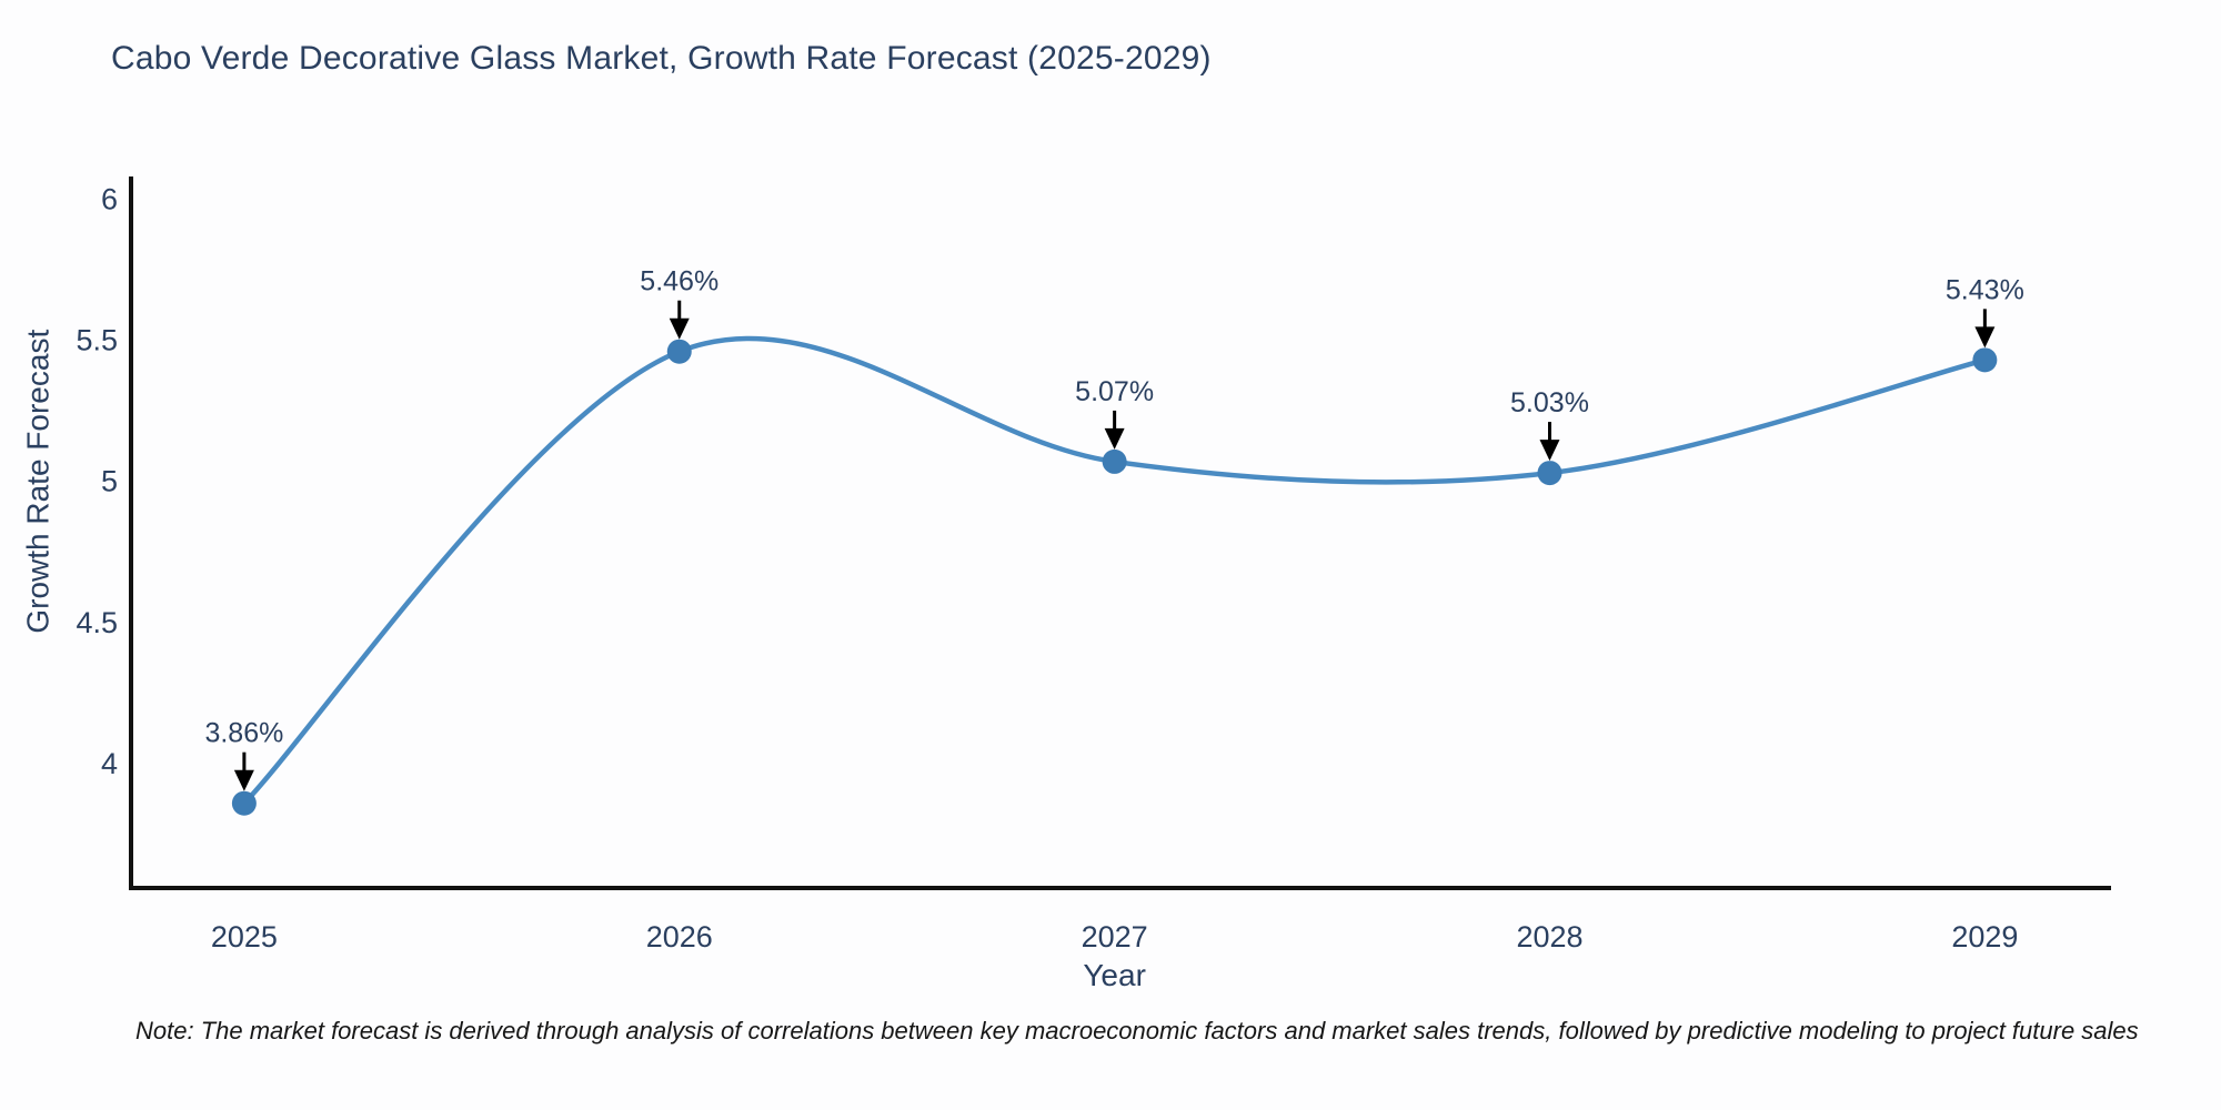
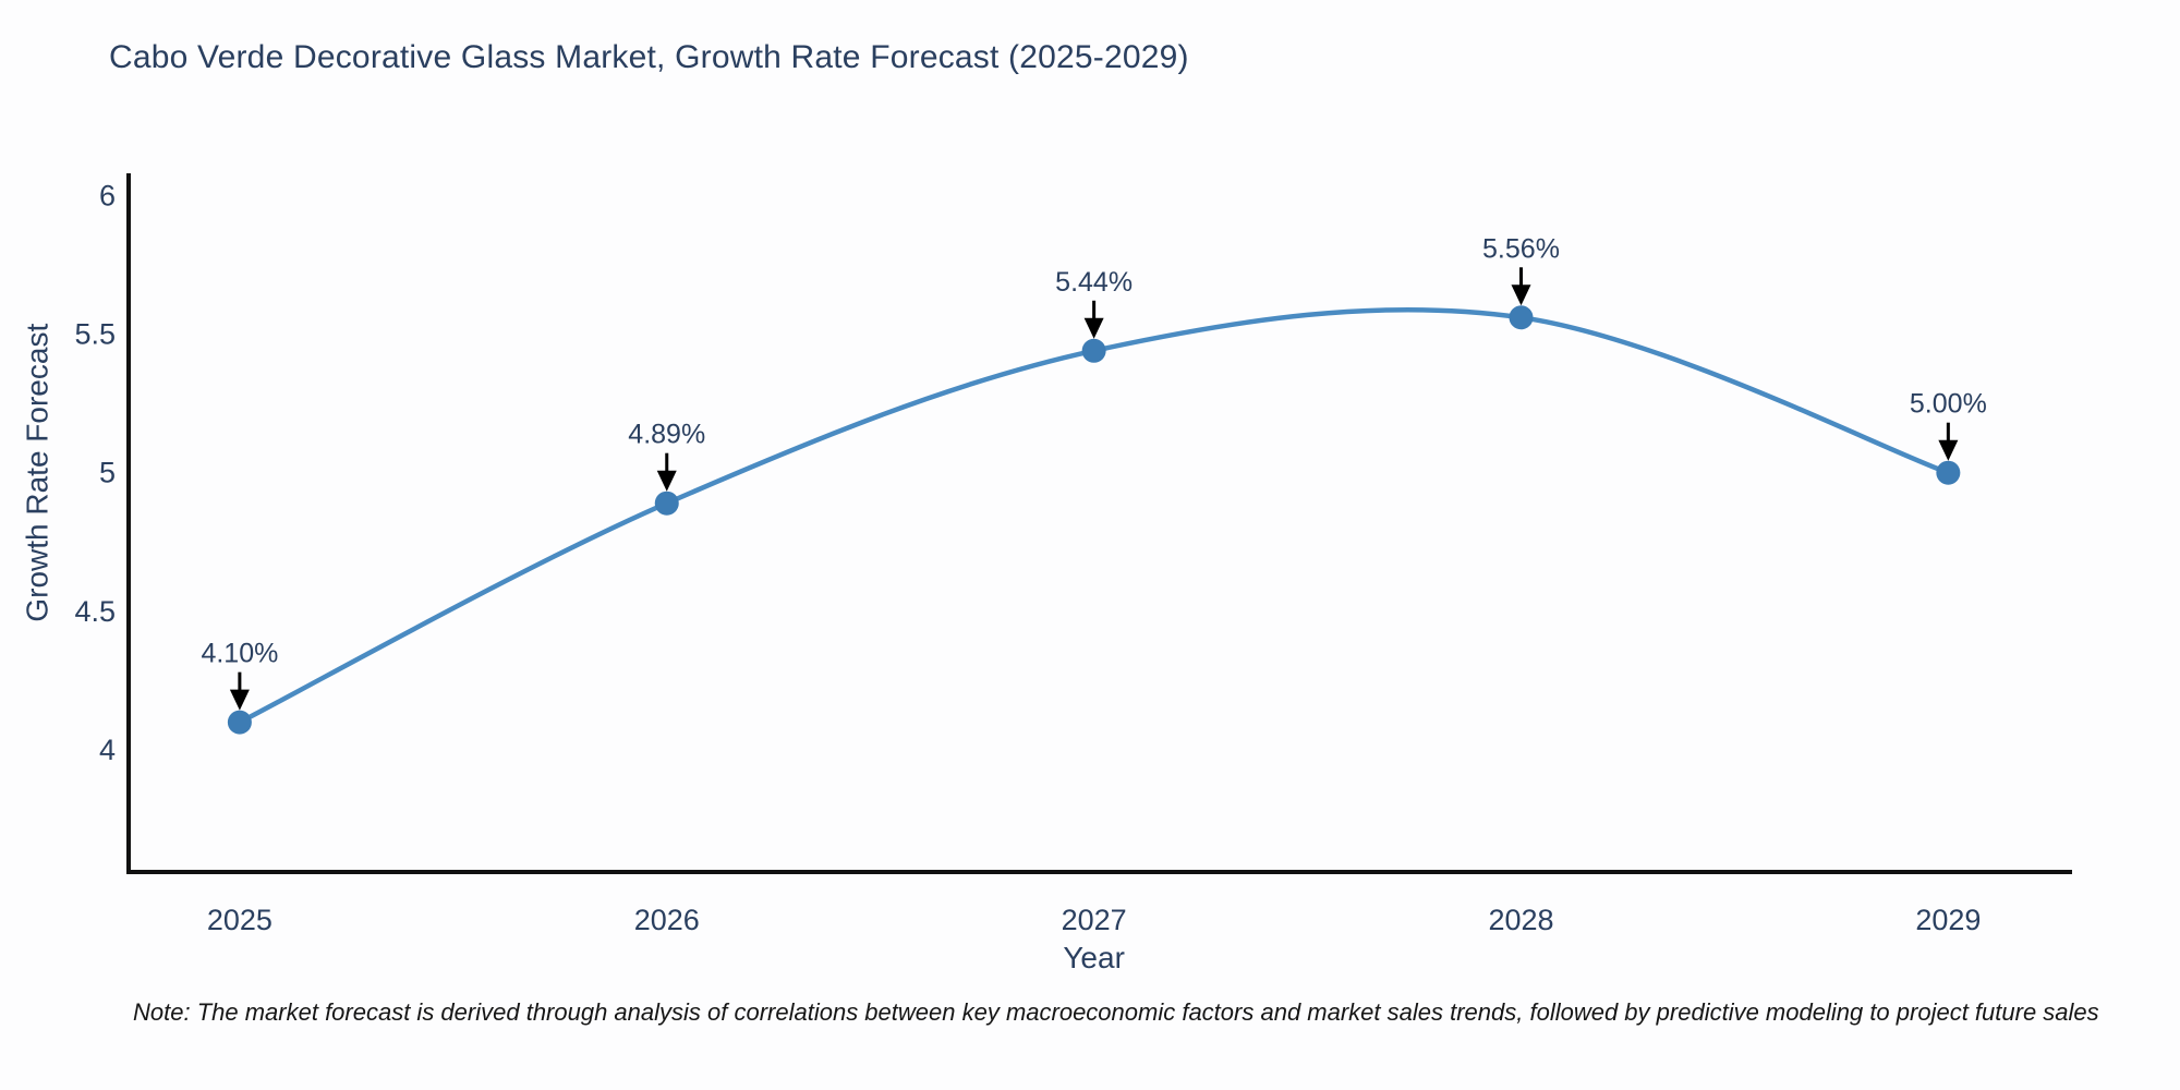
2025: 3.86% -> 4.10%
2026: 5.46% -> 4.89%
2027: 5.07% -> 5.44%
2028: 5.03% -> 5.56%
2029: 5.43% -> 5.00%
